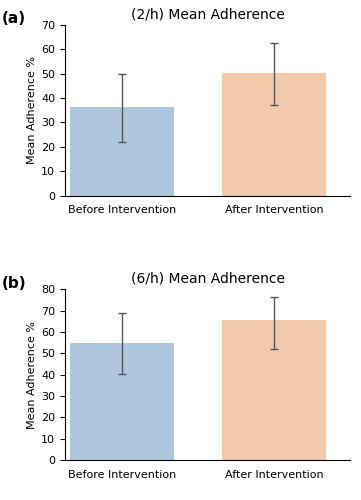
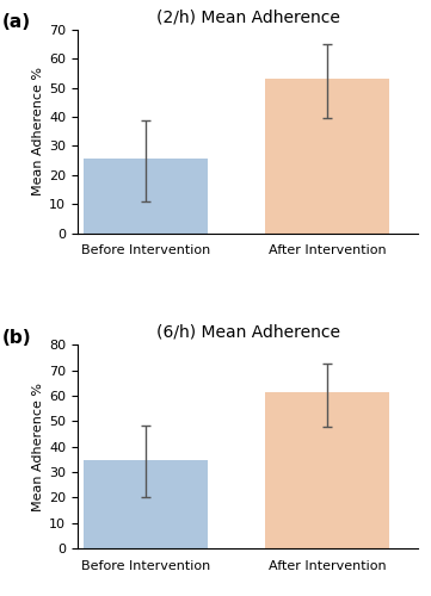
(2/h) Mean Adherence/Before Intervention: 36.5 -> 25.5
(2/h) Mean Adherence/After Intervention: 50.5 -> 53.0
(6/h) Mean Adherence/Before Intervention: 55.0 -> 34.5
(6/h) Mean Adherence/After Intervention: 65.5 -> 61.5
